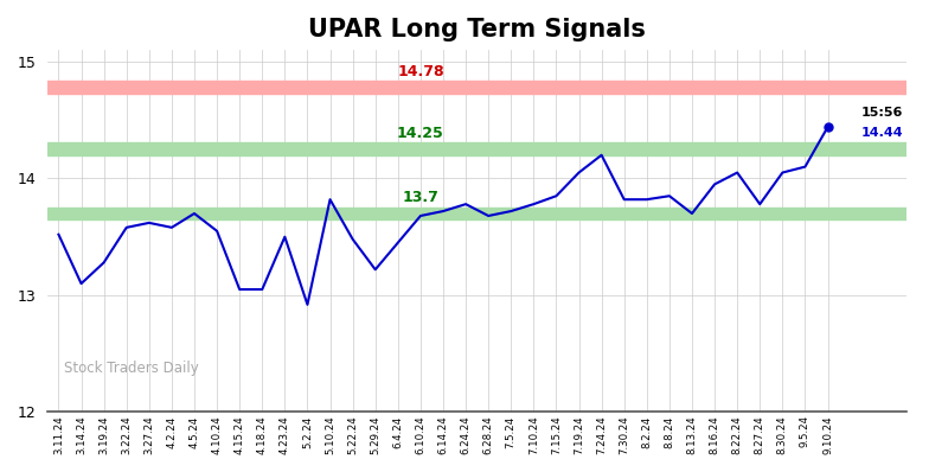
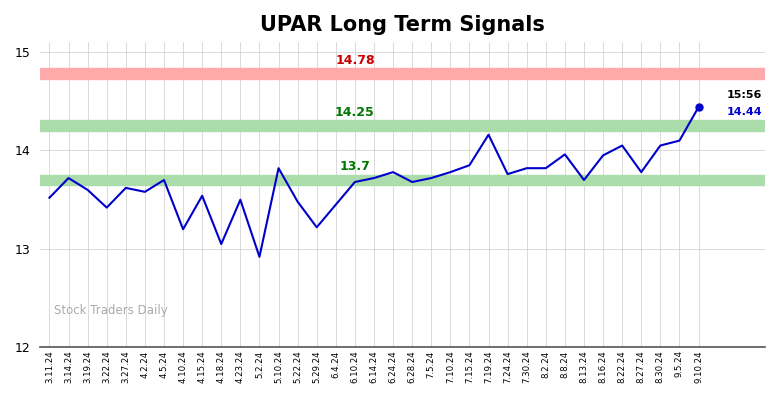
3.14.24: 13.10 -> 13.72
3.19.24: 13.28 -> 13.60
3.22.24: 13.58 -> 13.42
4.10.24: 13.55 -> 13.20
4.15.24: 13.05 -> 13.54
7.19.24: 14.05 -> 14.16
7.24.24: 14.20 -> 13.76
8.8.24: 13.85 -> 13.96
